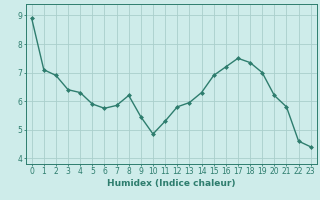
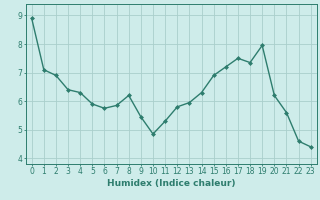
19: 7.00 -> 7.95
21: 5.80 -> 5.60
